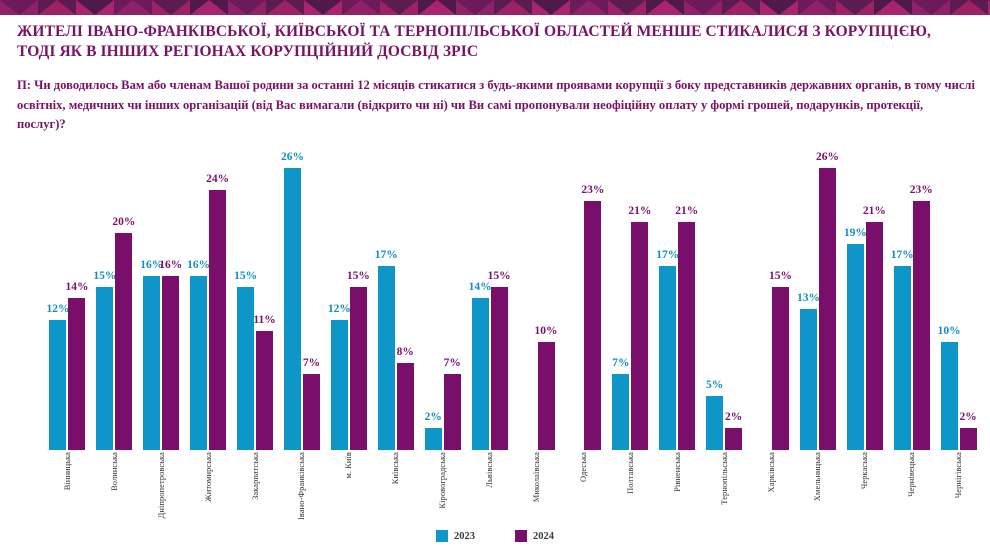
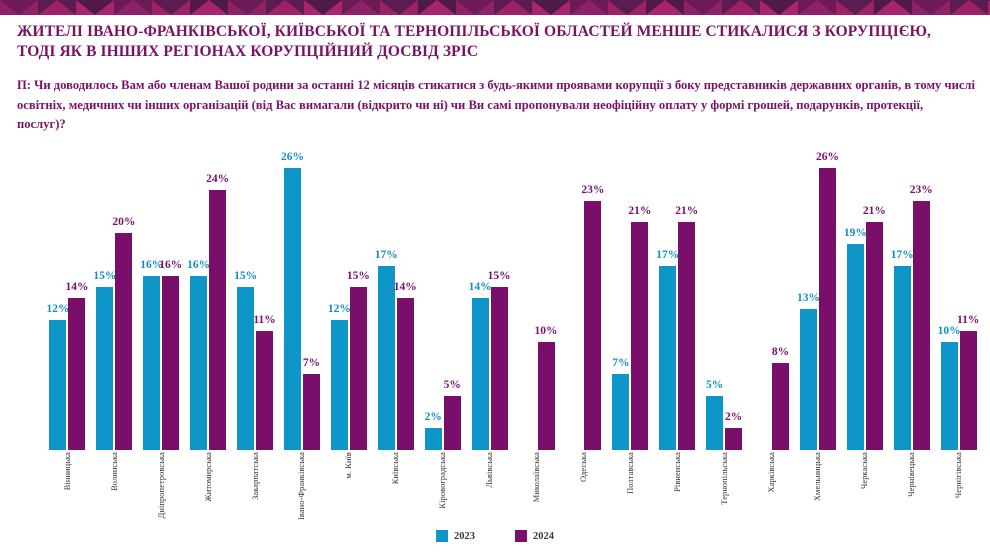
2024/Київська: 8% -> 14%
2024/Кіровоградська: 7% -> 5%
2024/Харківська: 15% -> 8%
2024/Чернігівська: 2% -> 11%
